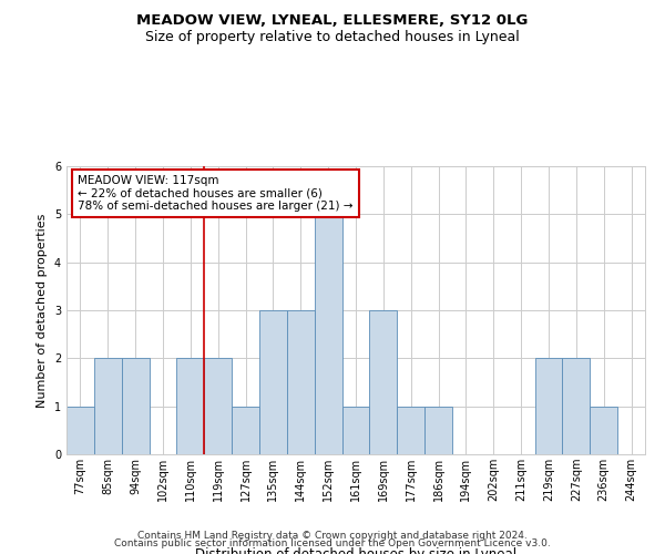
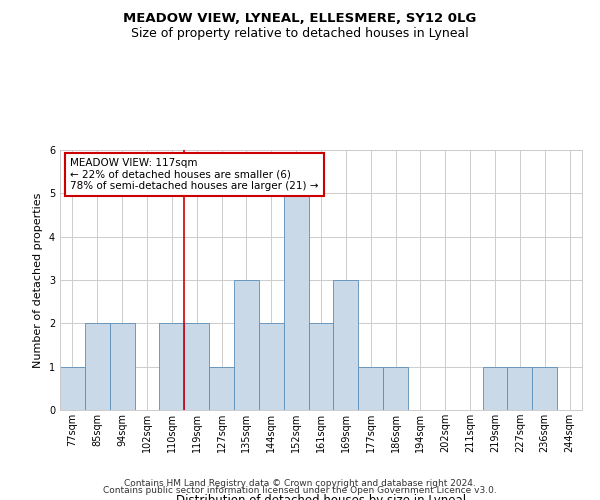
144sqm: 3 -> 2
161sqm: 1 -> 2
219sqm: 2 -> 1
227sqm: 2 -> 1
